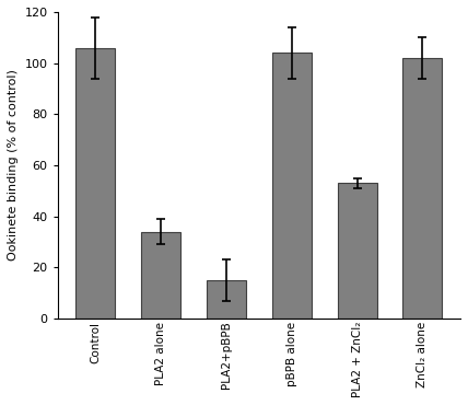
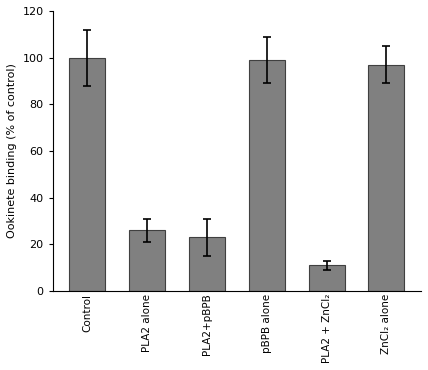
Control: 106 -> 100
PLA2 alone: 34 -> 26
PLA2+pBPB: 15 -> 23
pBPB alone: 104 -> 99
PLA2 + ZnCl₂: 53 -> 11
ZnCl₂ alone: 102 -> 97
